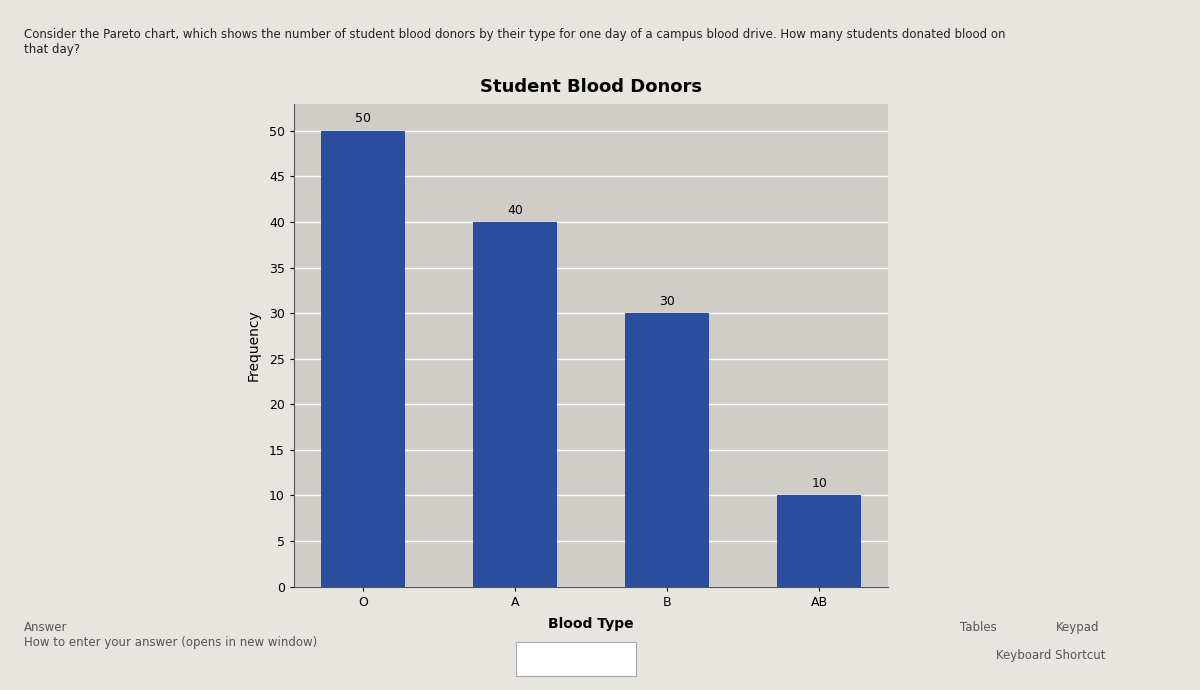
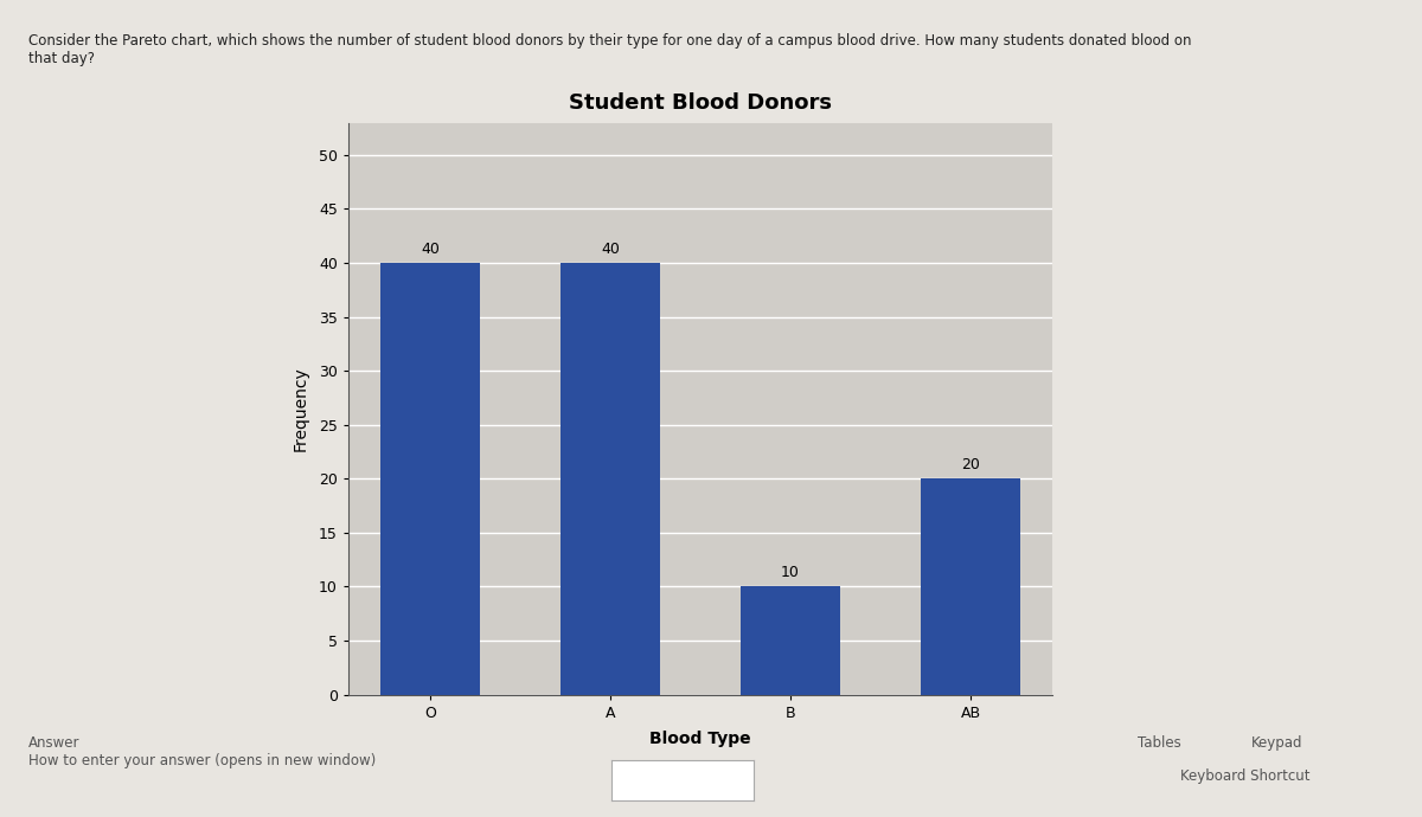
O: 50 -> 40
B: 30 -> 10
AB: 10 -> 20
